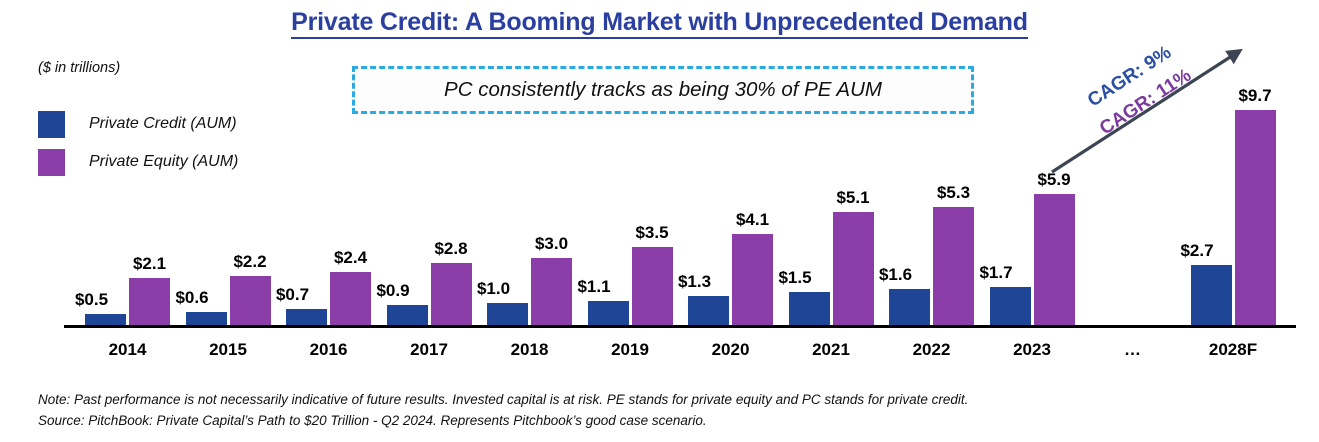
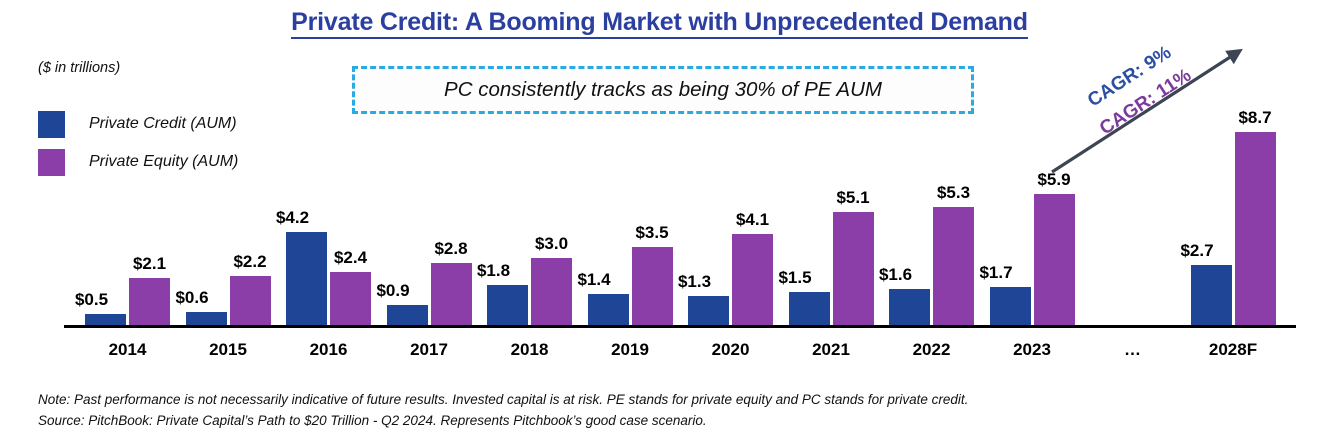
Private Credit (AUM)/2016: $0.7 -> $4.2
Private Credit (AUM)/2018: $1.0 -> $1.8
Private Credit (AUM)/2019: $1.1 -> $1.4
Private Equity (AUM)/2028F: $9.7 -> $8.7
